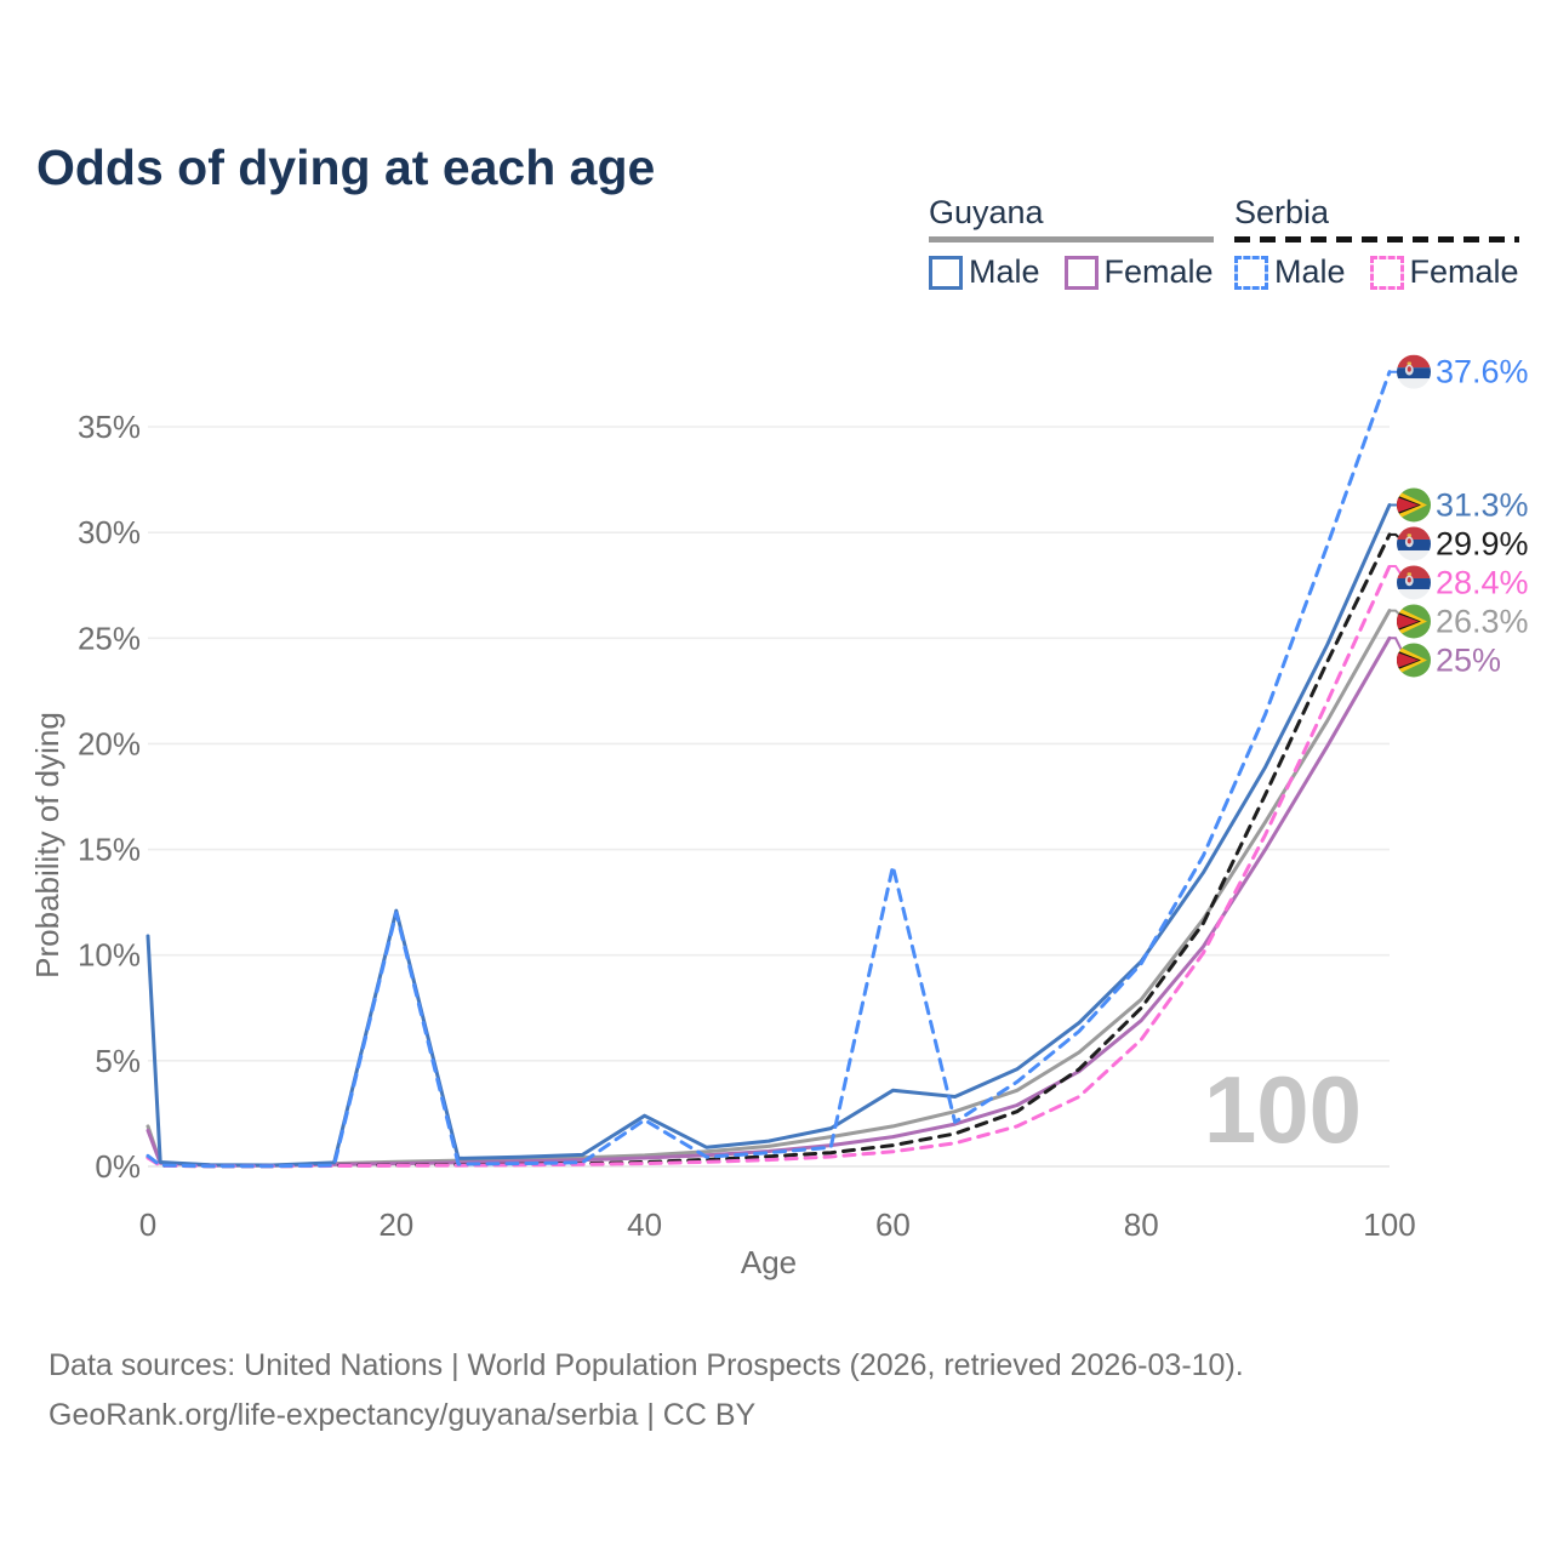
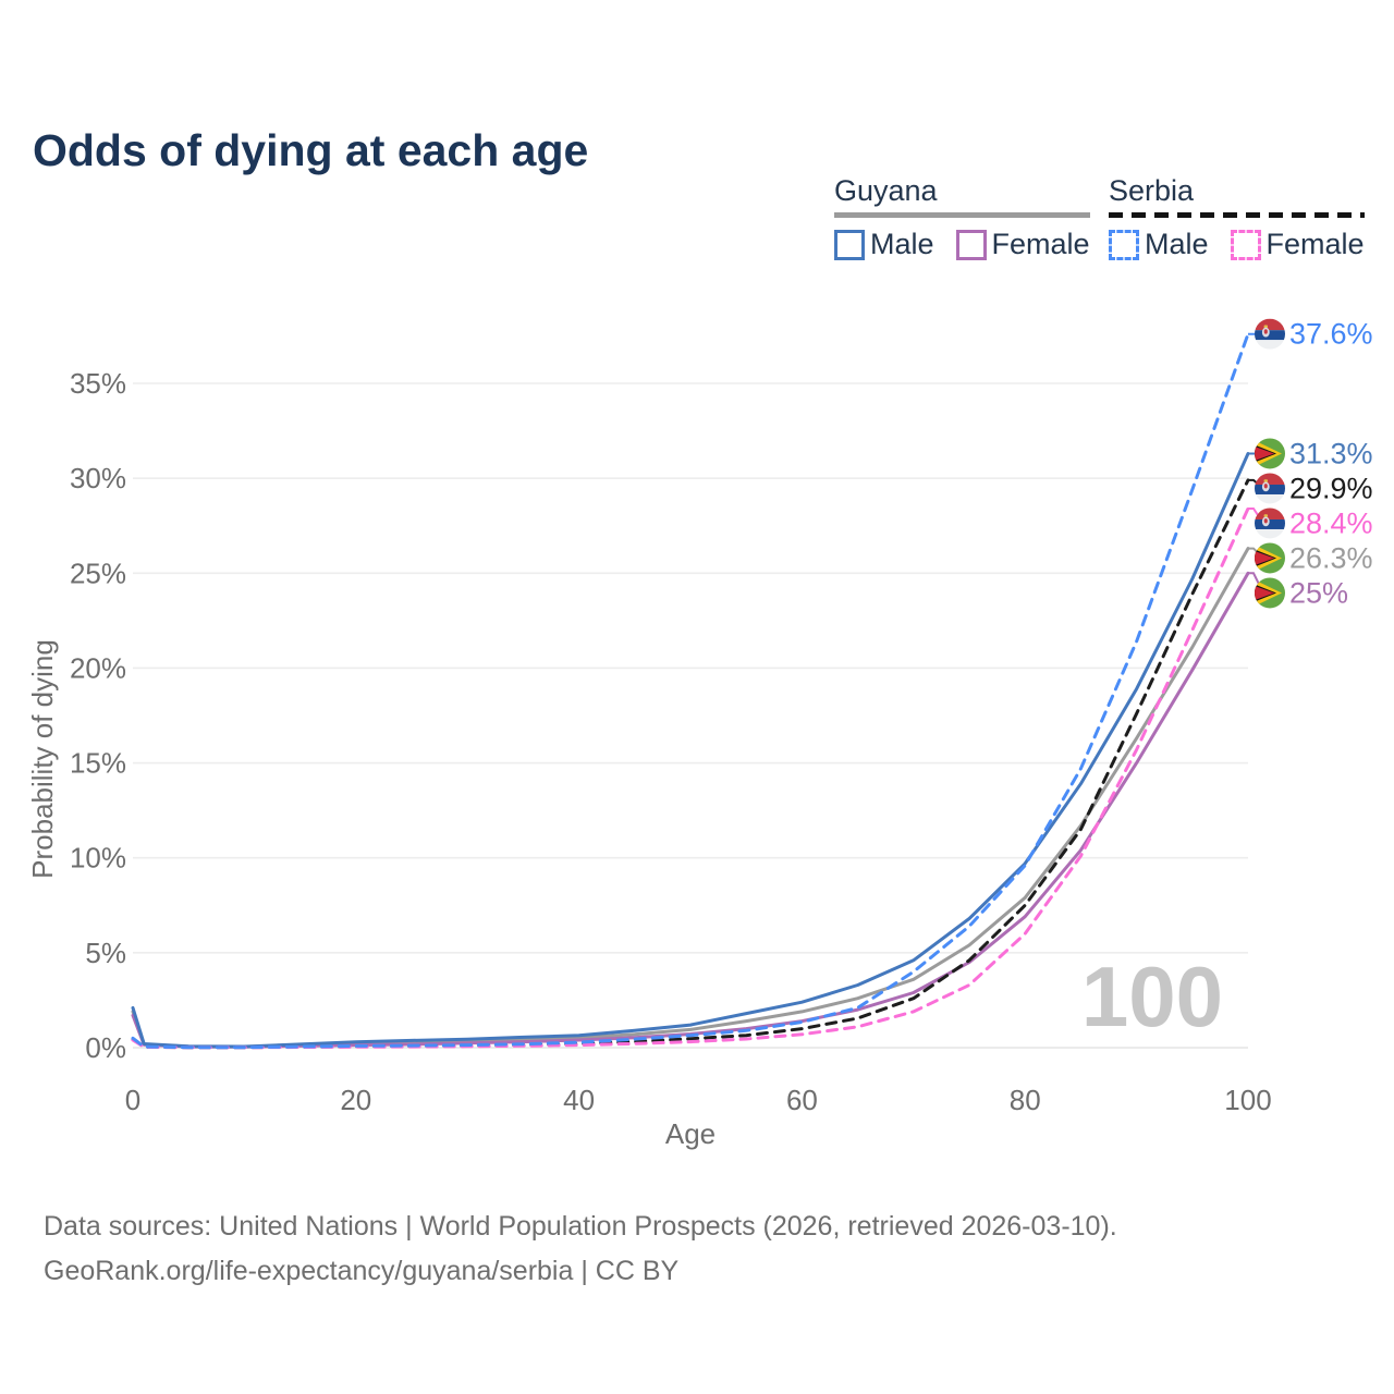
Guyana Male/0: 10.9% -> 2.1%
Guyana Male/20: 12.1% -> 0.3%
Serbia Male/20: 12.0% -> 0.1%
Guyana Male/40: 2.4% -> 0.7%
Serbia Male/40: 2.2% -> 0.3%
Guyana Male/60: 3.6% -> 2.4%
Serbia Male/60: 14.2% -> 1.4%
